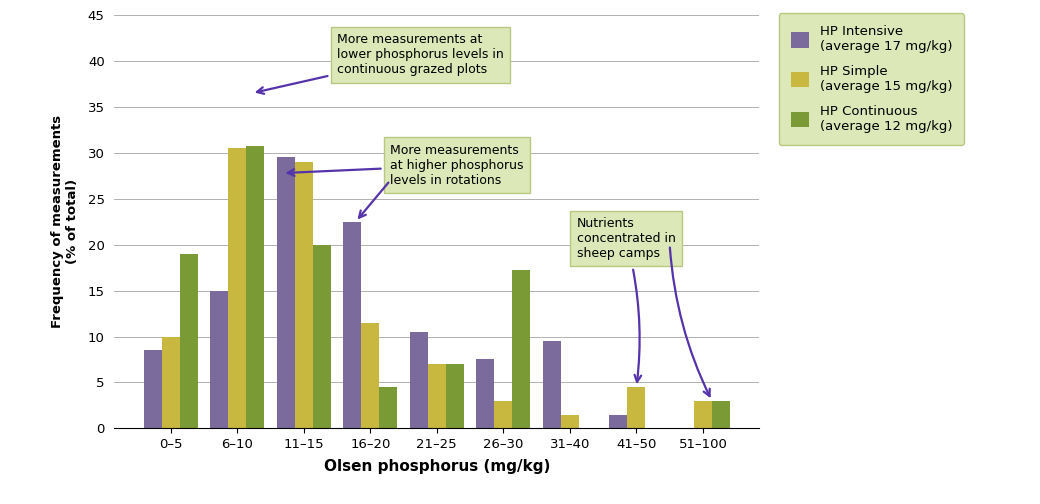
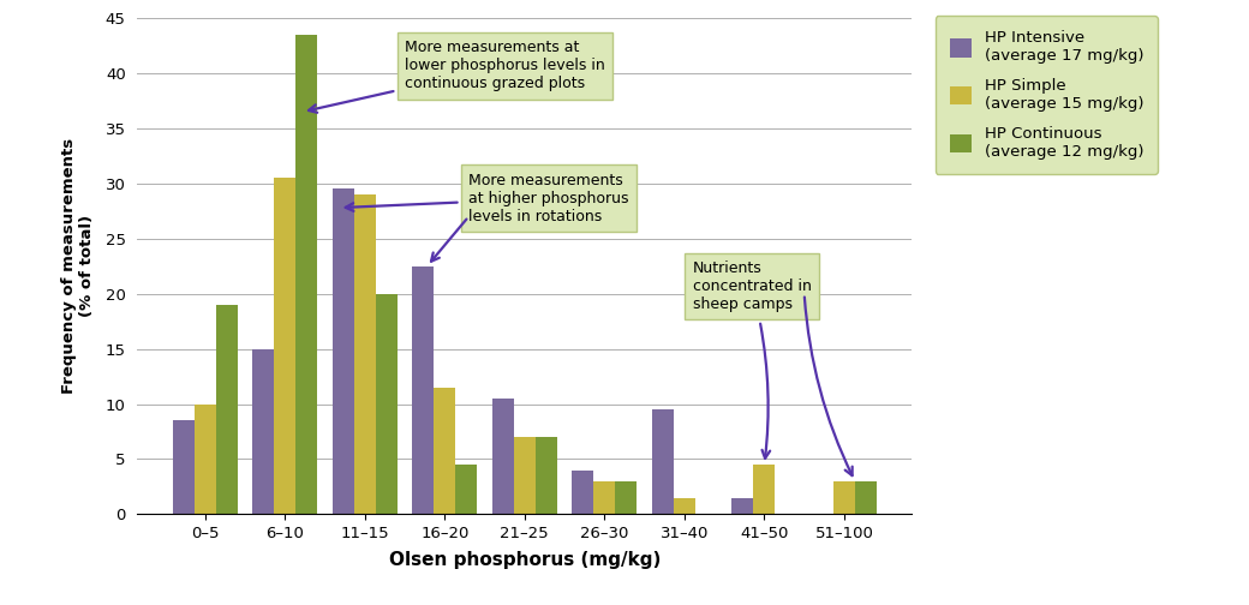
HP Continuous (average 12 mg/kg)/6–10: 30.8 -> 43.5
HP Intensive (average 17 mg/kg)/26–30: 7.6 -> 4.0
HP Continuous (average 12 mg/kg)/26–30: 17.2 -> 3.0
